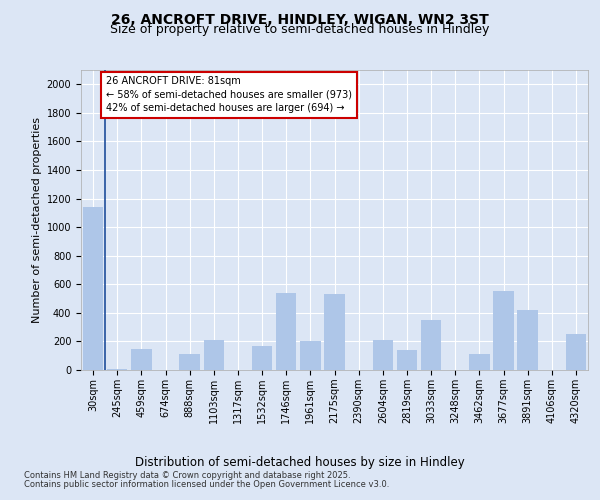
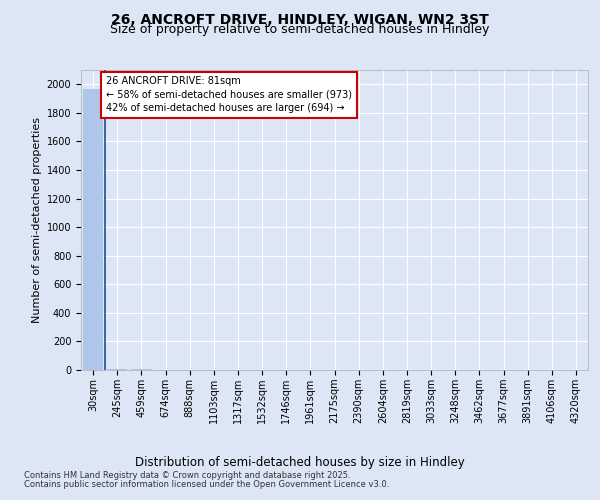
30sqm: 1140 -> 1970
459sqm: 150 -> 0
888sqm: 110 -> 0
1103sqm: 210 -> 0
1532sqm: 170 -> 0
1746sqm: 540 -> 0
1961sqm: 200 -> 0
2175sqm: 530 -> 0
2604sqm: 210 -> 0
2819sqm: 140 -> 0
3033sqm: 350 -> 0
3462sqm: 110 -> 0
3677sqm: 550 -> 0
3891sqm: 420 -> 0
4320sqm: 250 -> 0
